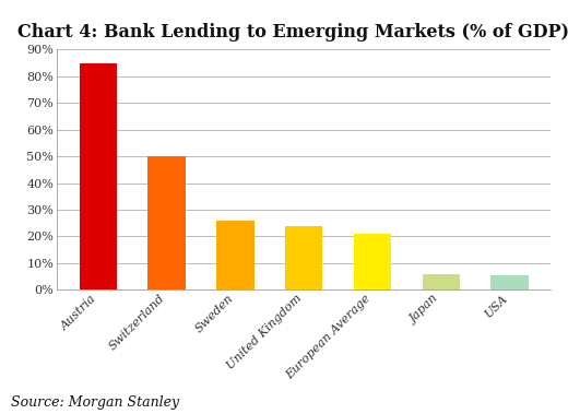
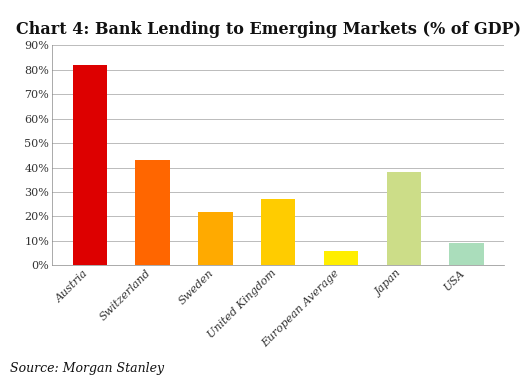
Austria: 85.0% -> 82.0%
Switzerland: 50.0% -> 43.0%
Sweden: 26.0% -> 22.0%
United Kingdom: 24.0% -> 27.0%
European Average: 21.0% -> 6.0%
Japan: 6.0% -> 38.0%
USA: 5.5% -> 9.0%
